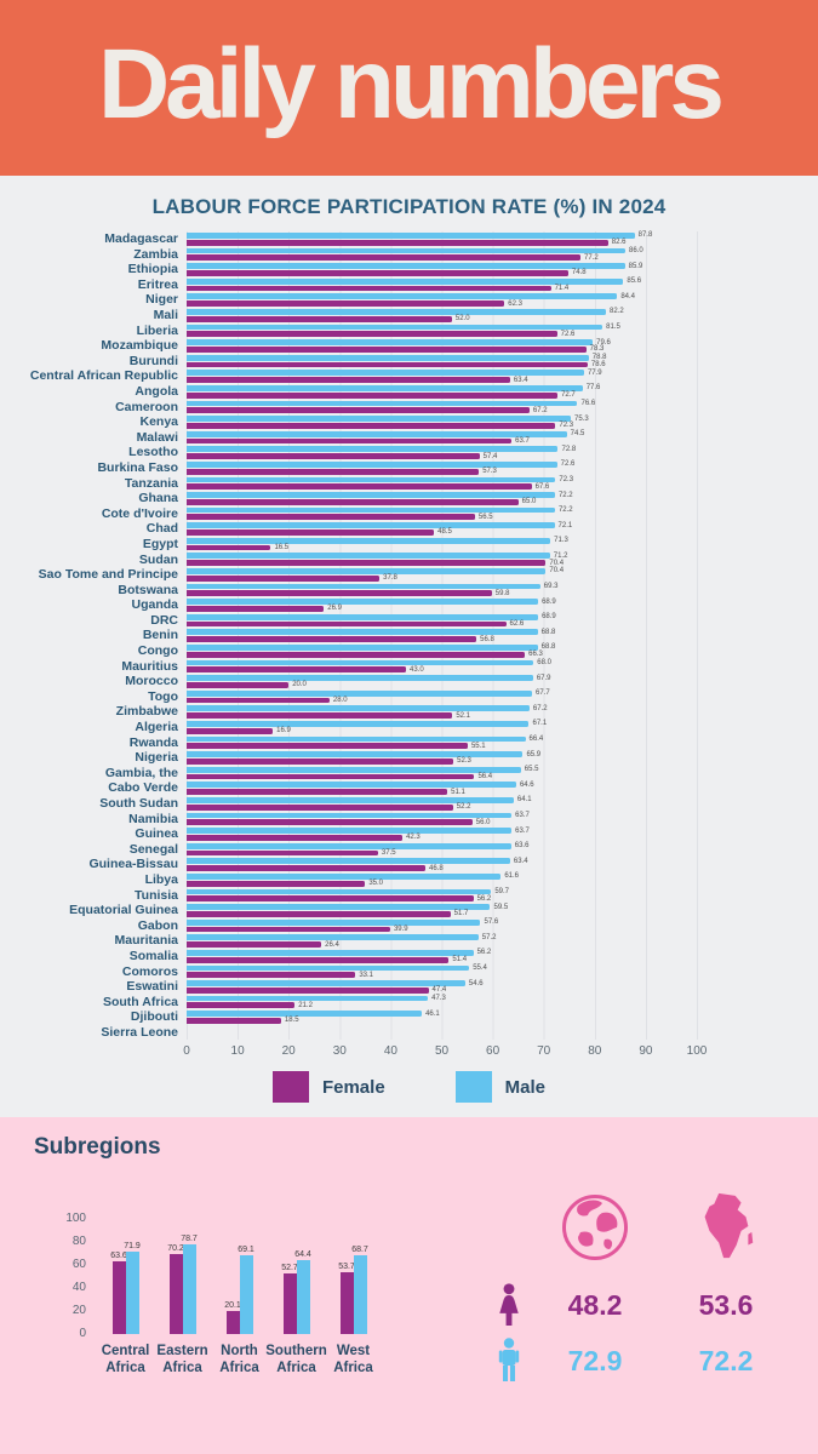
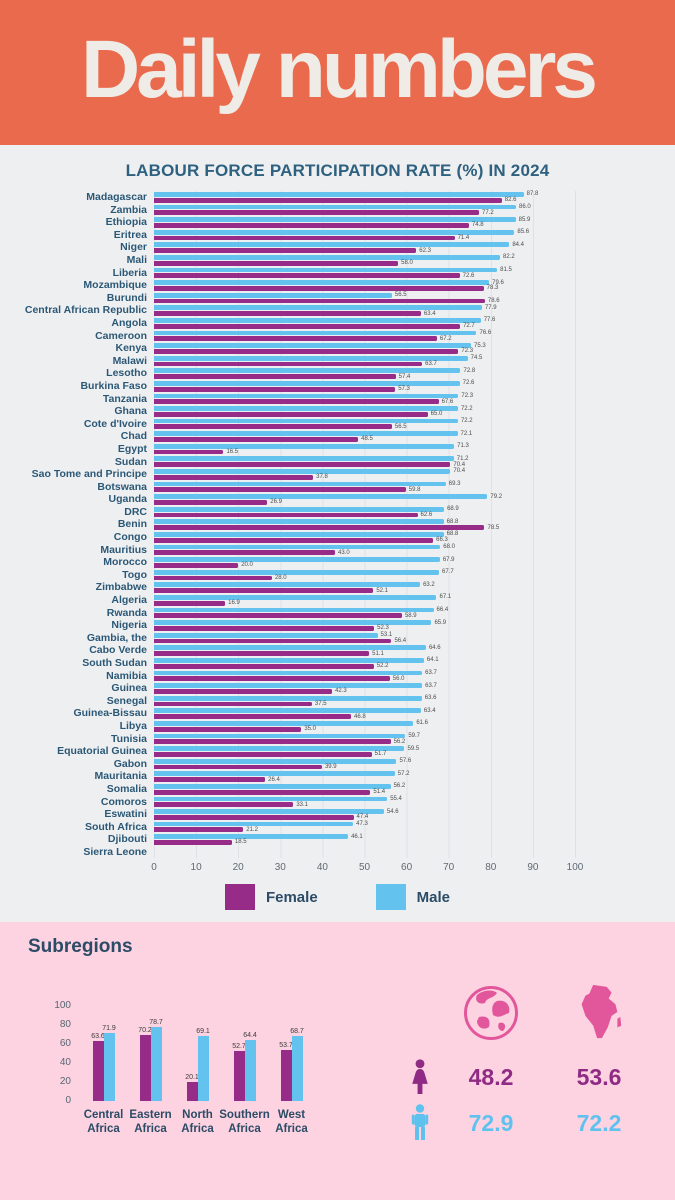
LABOUR FORCE PARTICIPATION RATE (%) IN 2024/Female/Mali: 52.0 -> 58.0
LABOUR FORCE PARTICIPATION RATE (%) IN 2024/Male/Burundi: 78.8 -> 56.5
LABOUR FORCE PARTICIPATION RATE (%) IN 2024/Male/Uganda: 68.9 -> 79.2
LABOUR FORCE PARTICIPATION RATE (%) IN 2024/Female/Benin: 56.8 -> 78.5
LABOUR FORCE PARTICIPATION RATE (%) IN 2024/Male/Zimbabwe: 67.2 -> 63.2
LABOUR FORCE PARTICIPATION RATE (%) IN 2024/Female/Rwanda: 55.1 -> 58.9
LABOUR FORCE PARTICIPATION RATE (%) IN 2024/Male/Gambia, the: 65.5 -> 53.1
